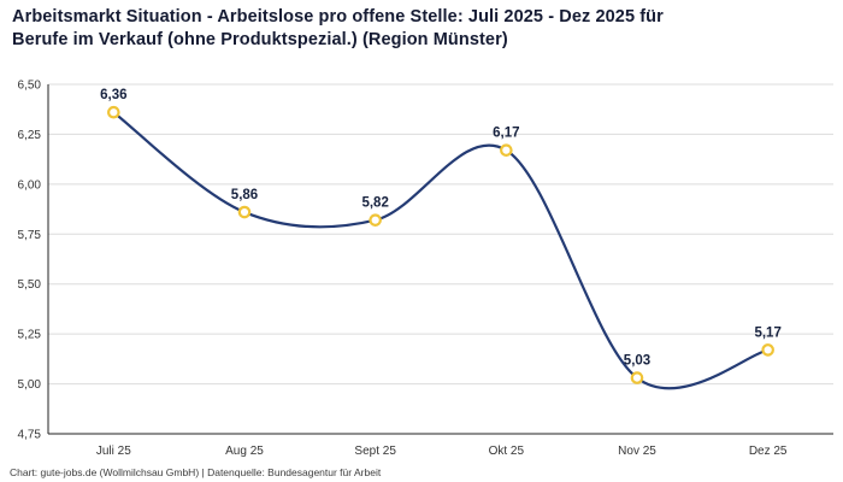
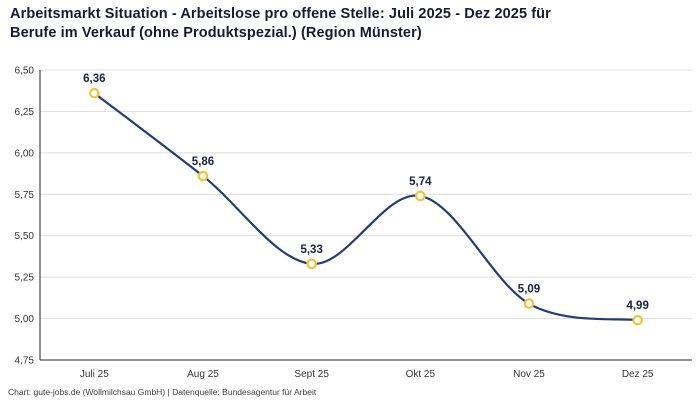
Sept 25: 5,82 -> 5,33
Okt 25: 6,17 -> 5,74
Nov 25: 5,03 -> 5,09
Dez 25: 5,17 -> 4,99
